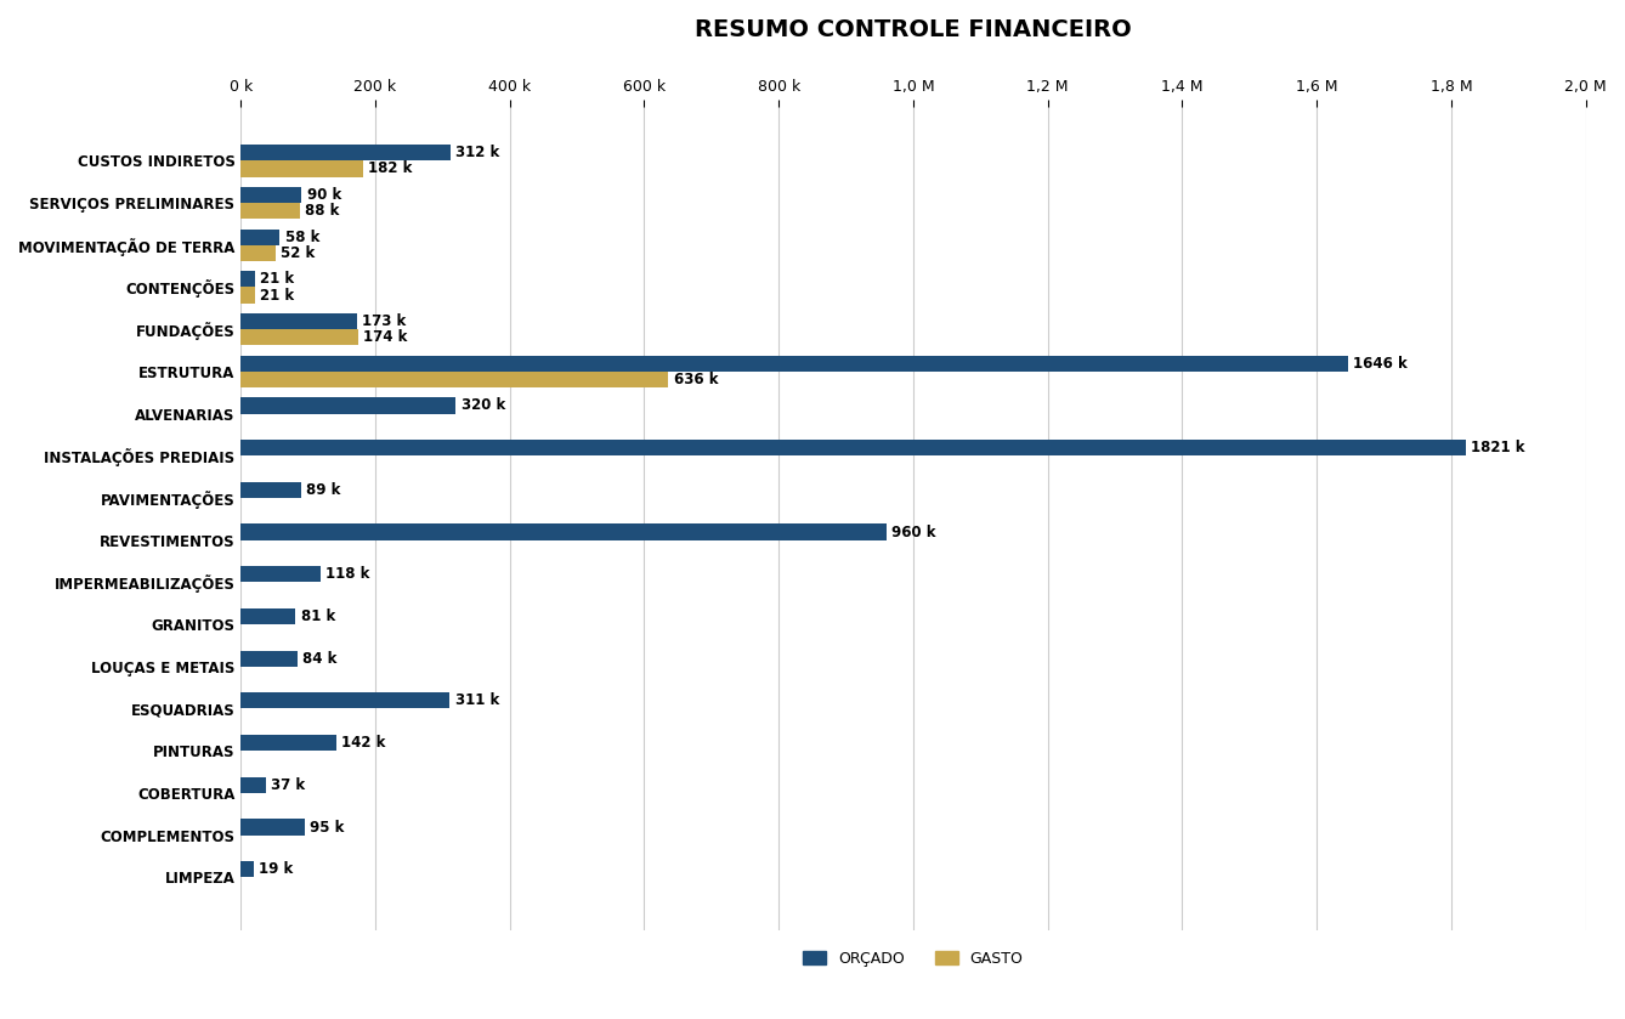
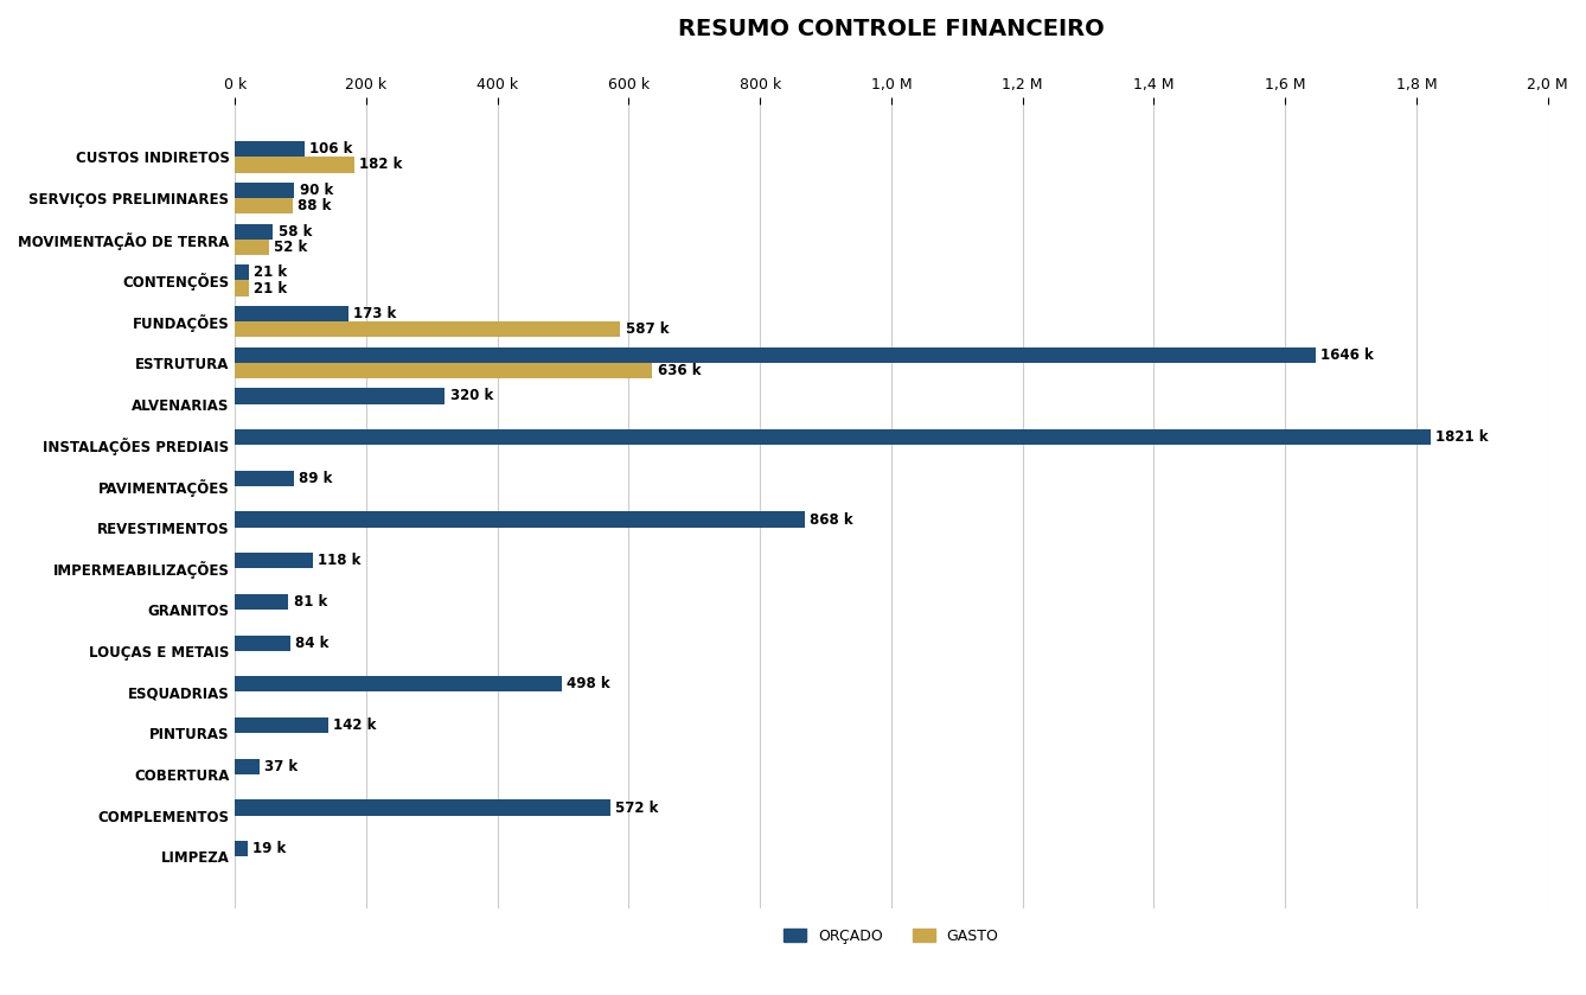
ORÇADO/CUSTOS INDIRETOS: 312 -> 106
GASTO/FUNDAÇÕES: 174 -> 587
ORÇADO/REVESTIMENTOS: 960 -> 868
ORÇADO/ESQUADRIAS: 311 -> 498
ORÇADO/COMPLEMENTOS: 95 -> 572
